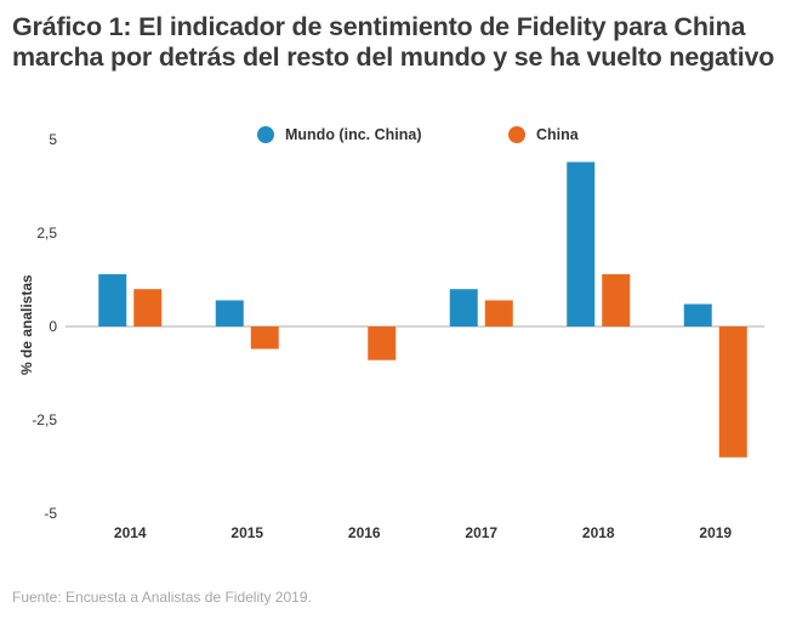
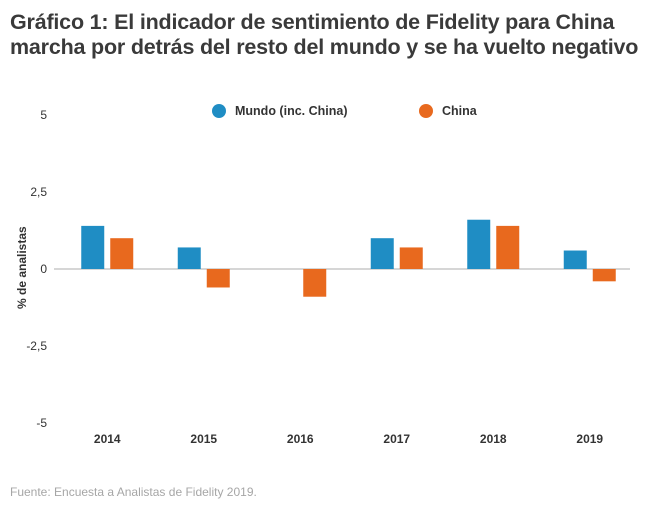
Mundo (inc. China)/2018: 4.4 -> 1.6
China/2019: -3.5 -> -0.4
